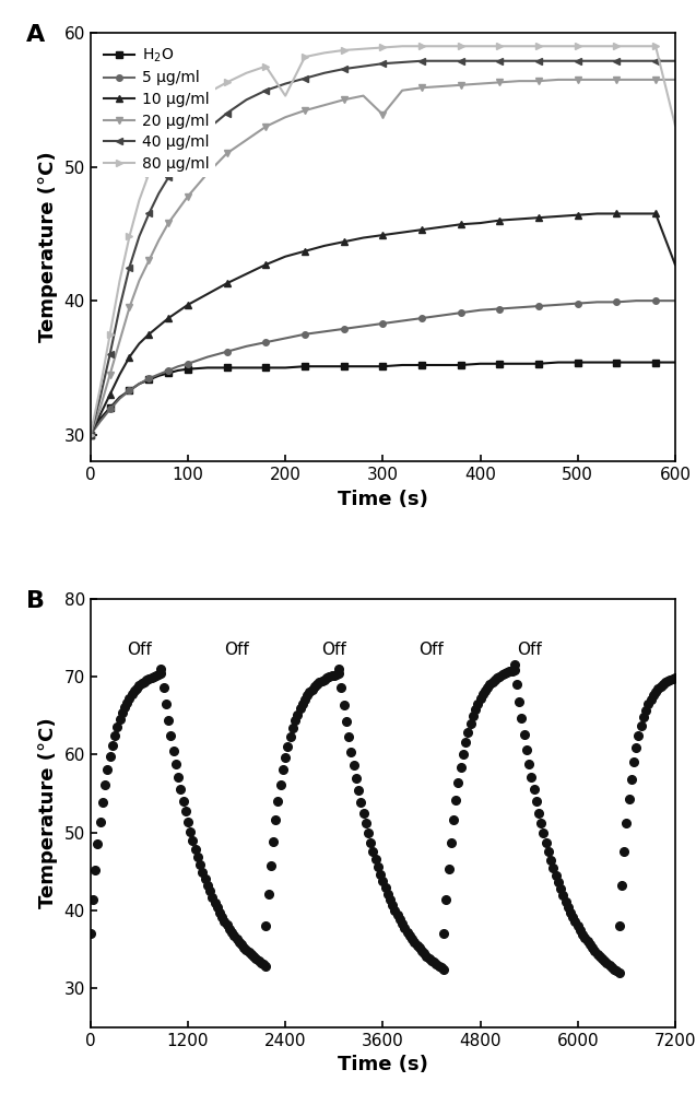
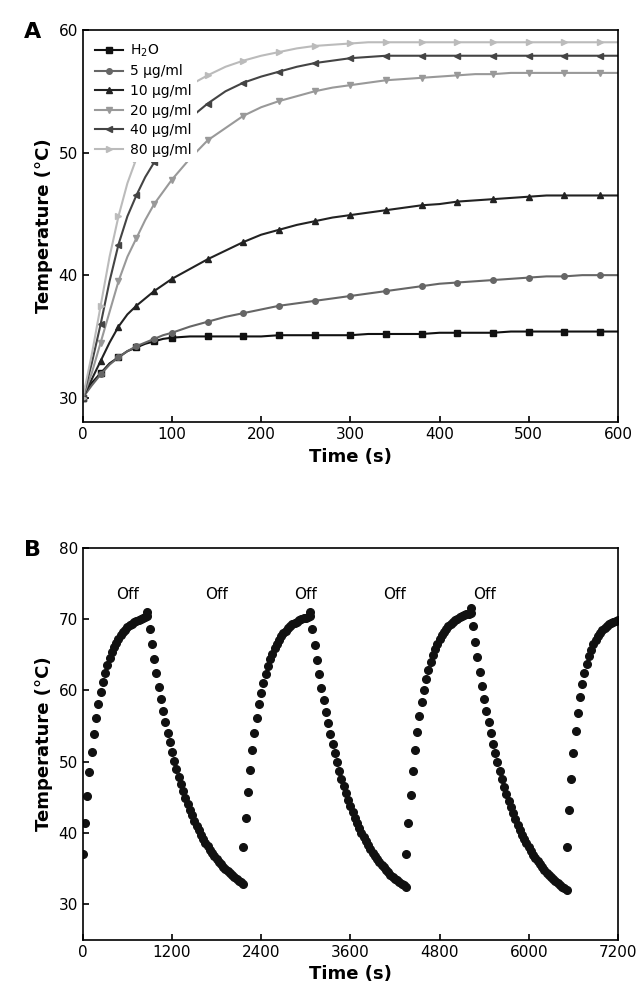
80 μg/ml/200: 55.3 -> 57.9
20 μg/ml/300: 53.9 -> 55.5
10 μg/ml/600: 42.7 -> 46.5
80 μg/ml/600: 53.1 -> 59.0
